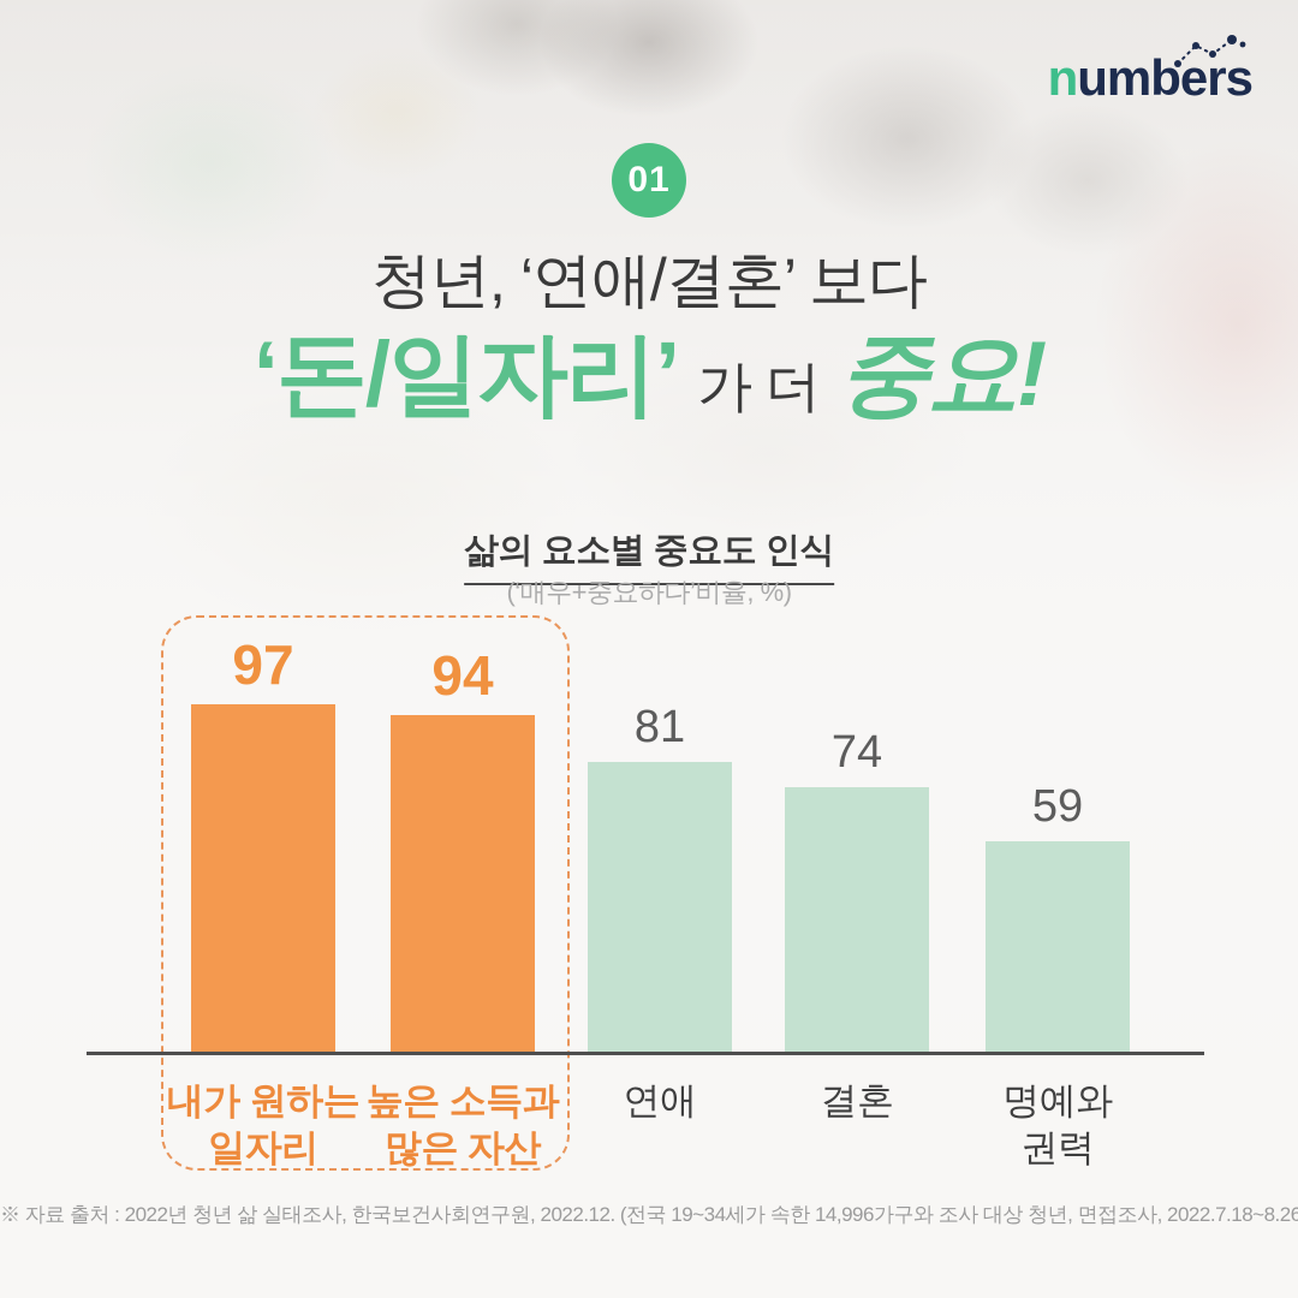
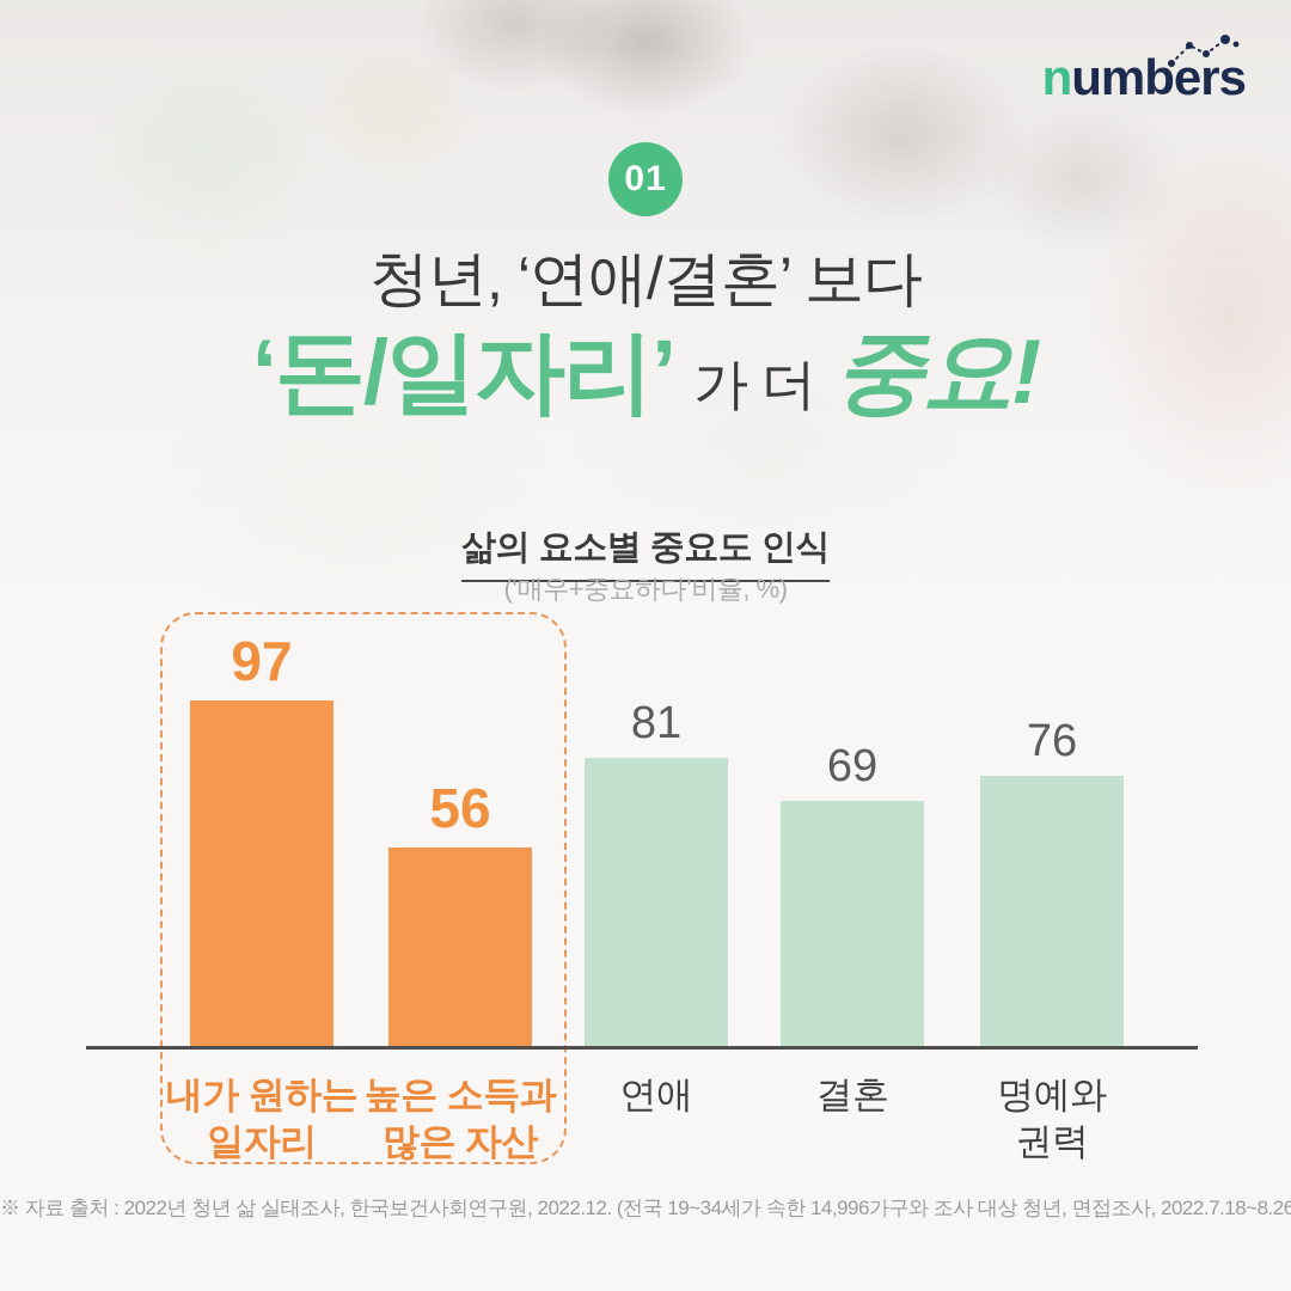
높은 소득과 많은 자산: 94 -> 56
결혼: 74 -> 69
명예와 권력: 59 -> 76
